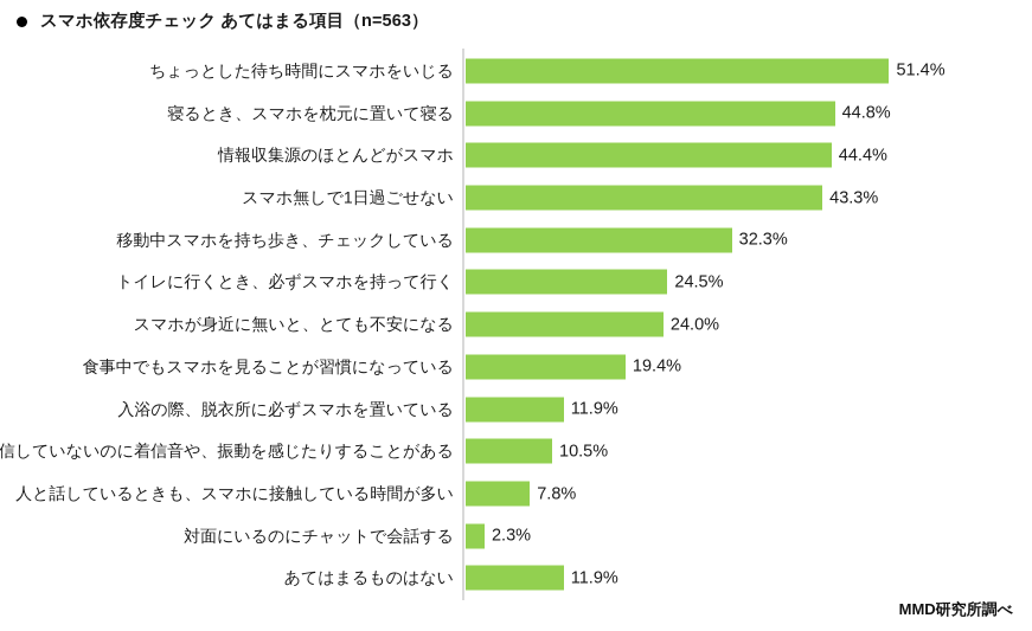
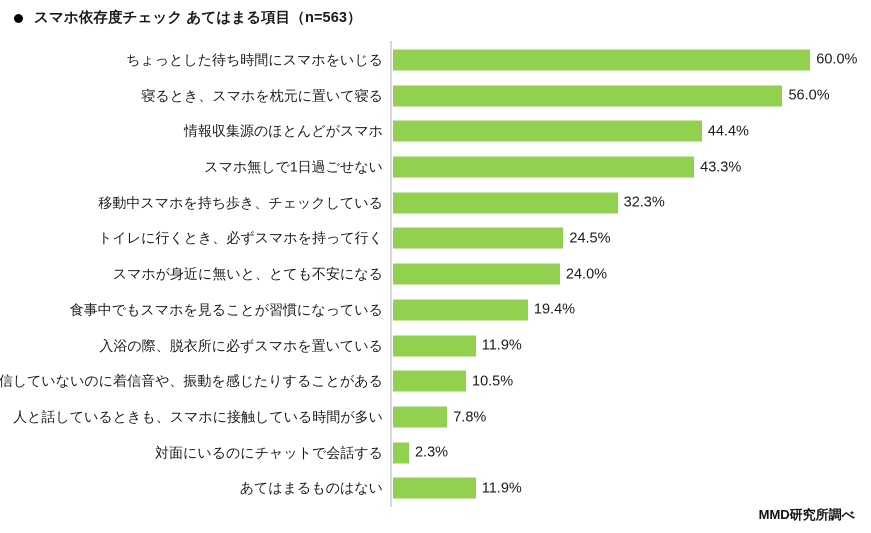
ちょっとした待ち時間にスマホをいじる: 51.4% -> 60.0%
寝るとき、スマホを枕元に置いて寝る: 44.8% -> 56.0%
